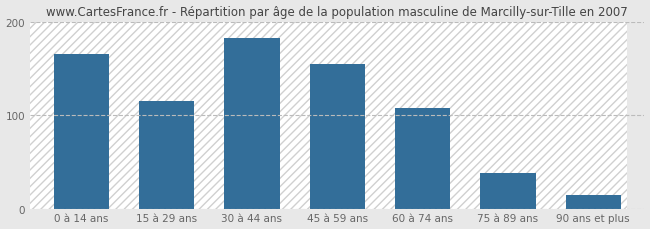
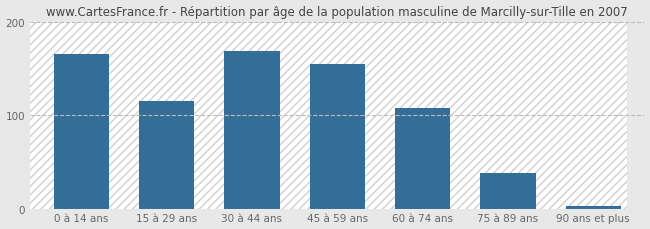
30 à 44 ans: 182 -> 168
90 ans et plus: 14 -> 3
